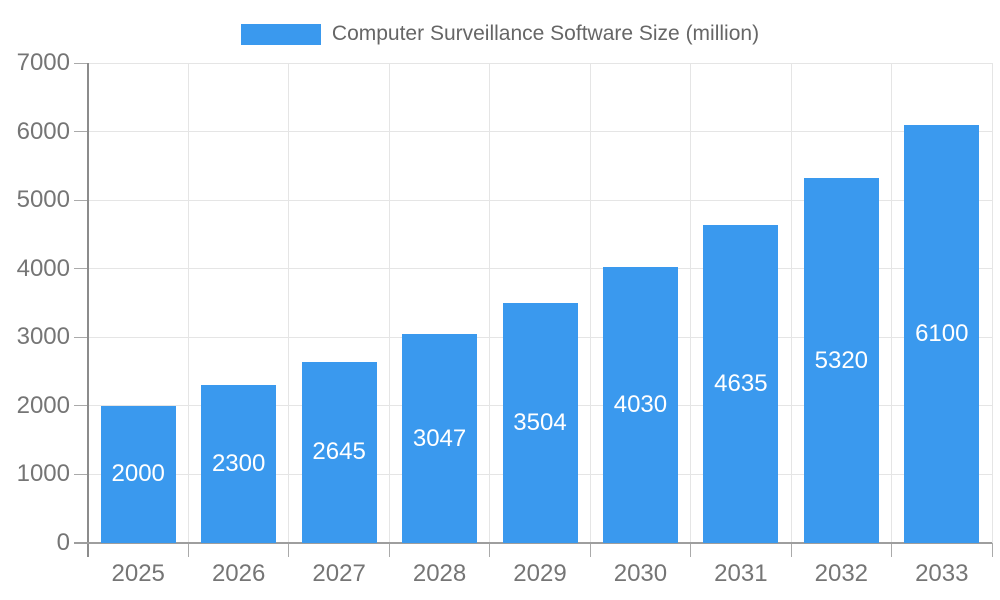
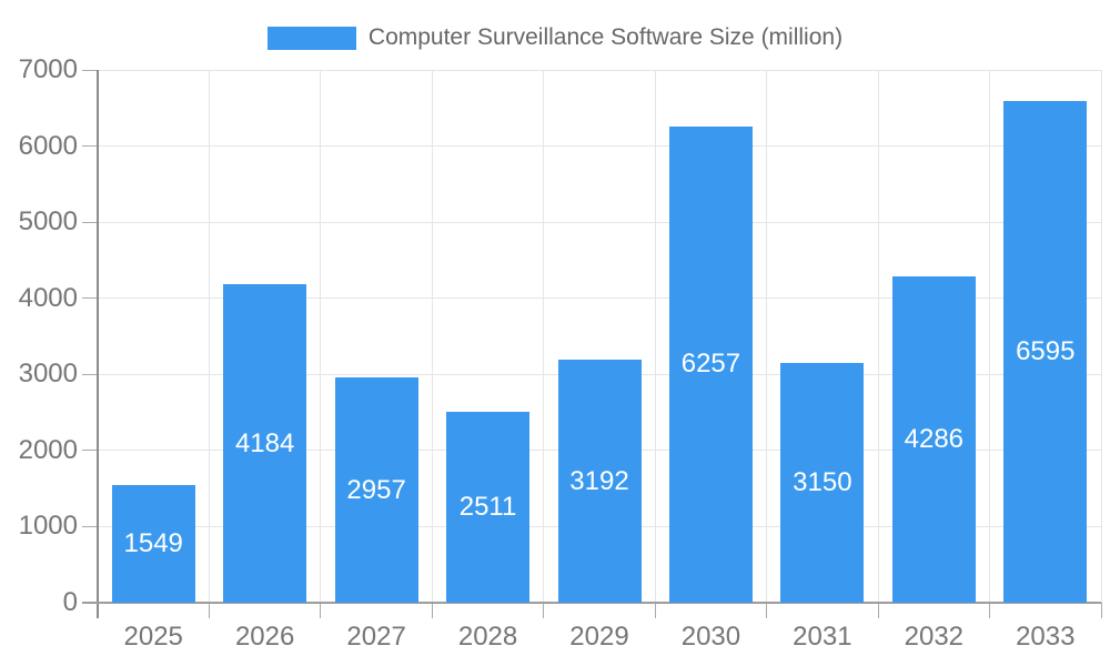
2025: 2000 -> 1549
2026: 2300 -> 4184
2027: 2645 -> 2957
2028: 3047 -> 2511
2029: 3504 -> 3192
2030: 4030 -> 6257
2031: 4635 -> 3150
2032: 5320 -> 4286
2033: 6100 -> 6595
